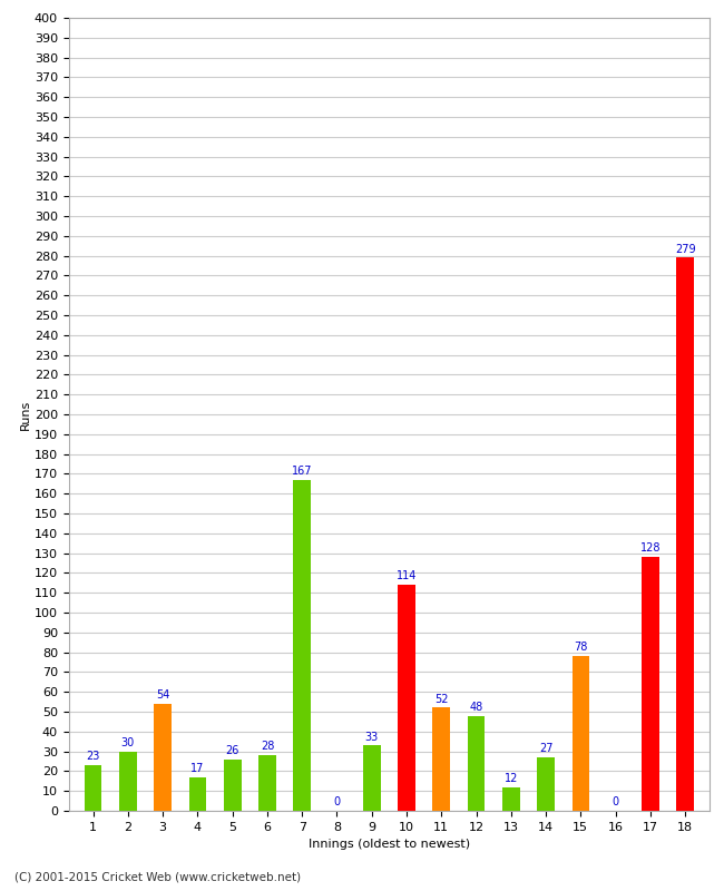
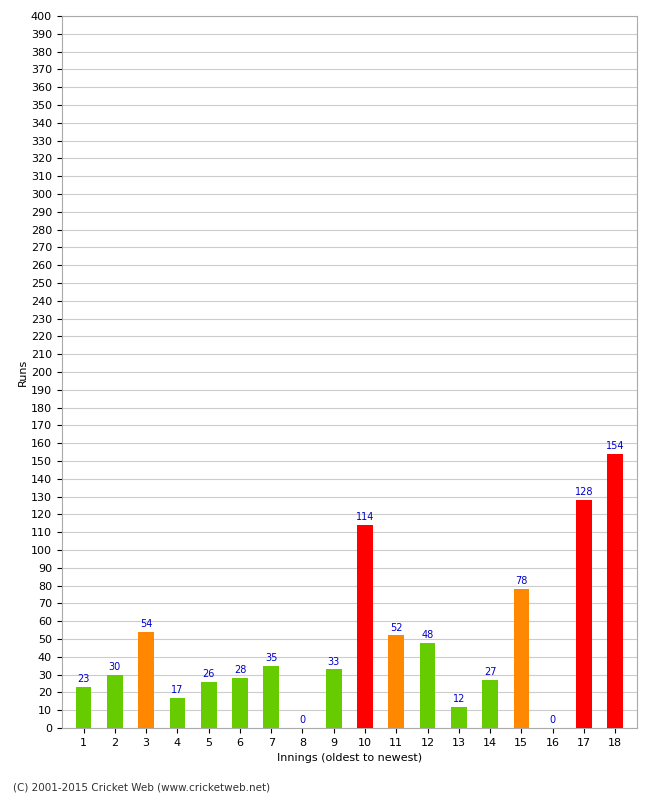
7: 167 -> 35
18: 279 -> 154
